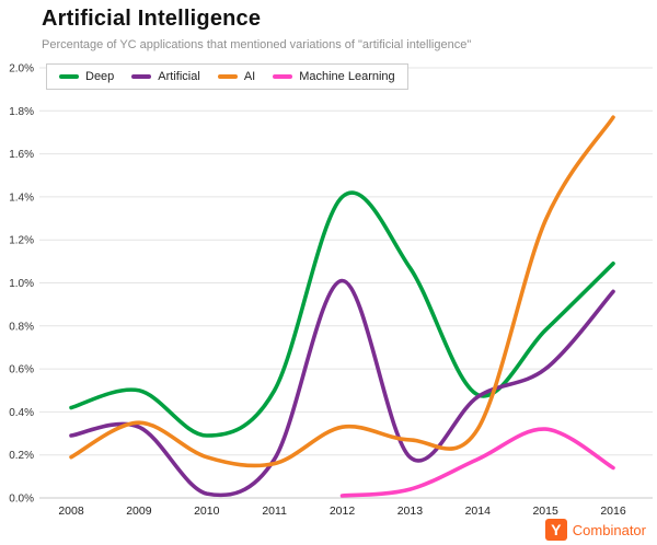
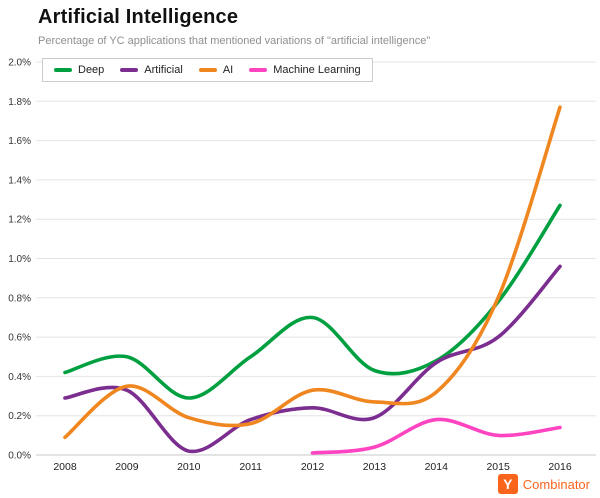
AI/2008: 0.19% -> 0.09%
Deep/2012: 1.40% -> 0.70%
Artificial/2012: 1.01% -> 0.24%
Deep/2013: 1.07% -> 0.43%
AI/2015: 1.29% -> 0.80%
Machine Learning/2015: 0.32% -> 0.10%
Deep/2016: 1.09% -> 1.27%
